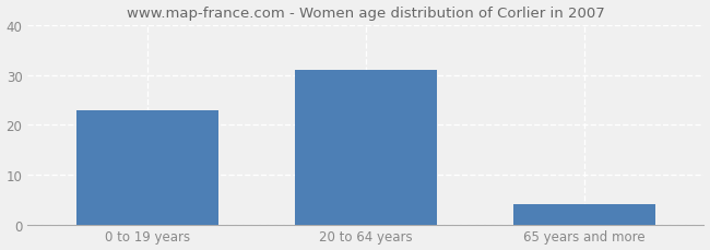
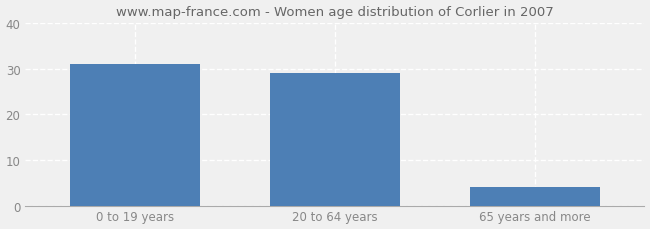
0 to 19 years: 23 -> 31
20 to 64 years: 31 -> 29
